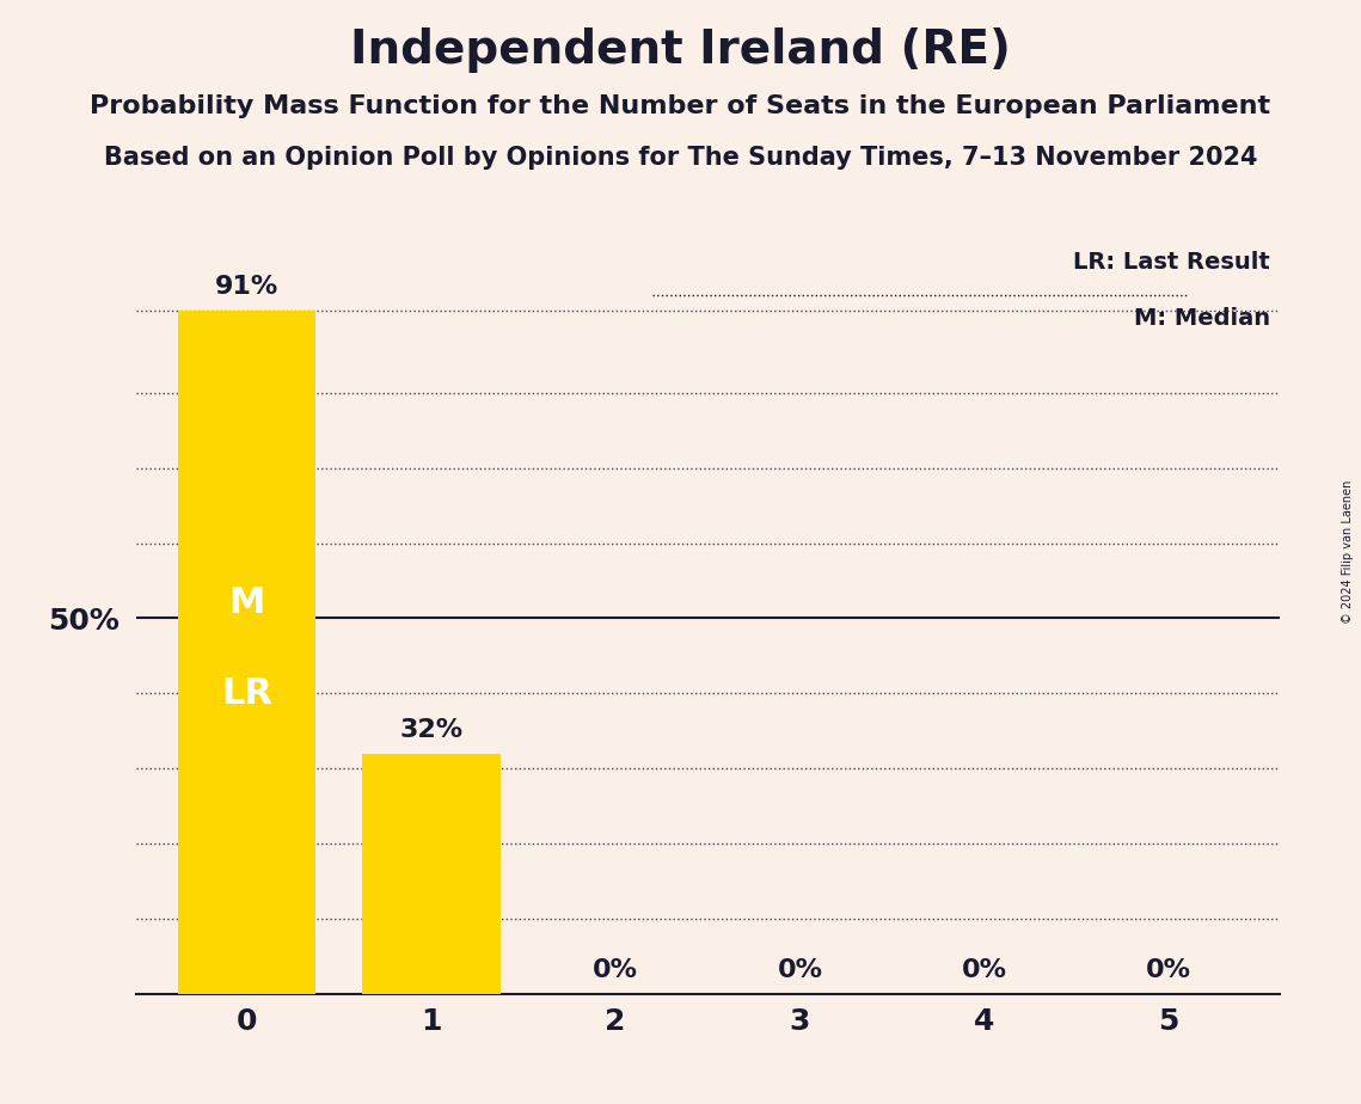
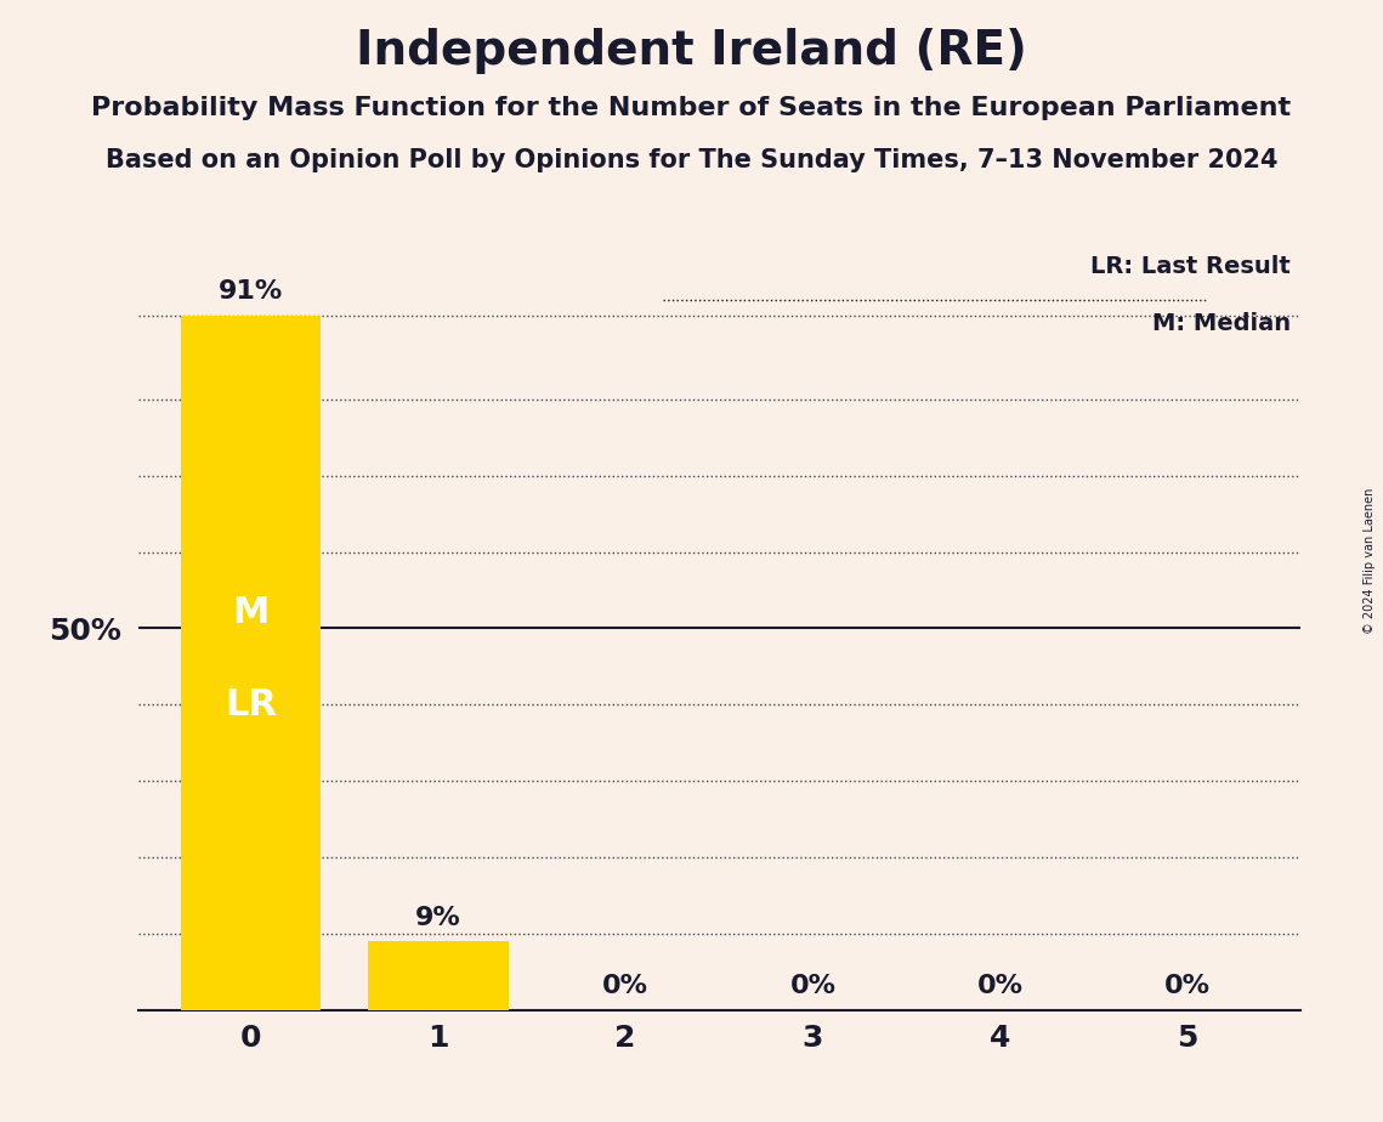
1: 32% -> 9%
